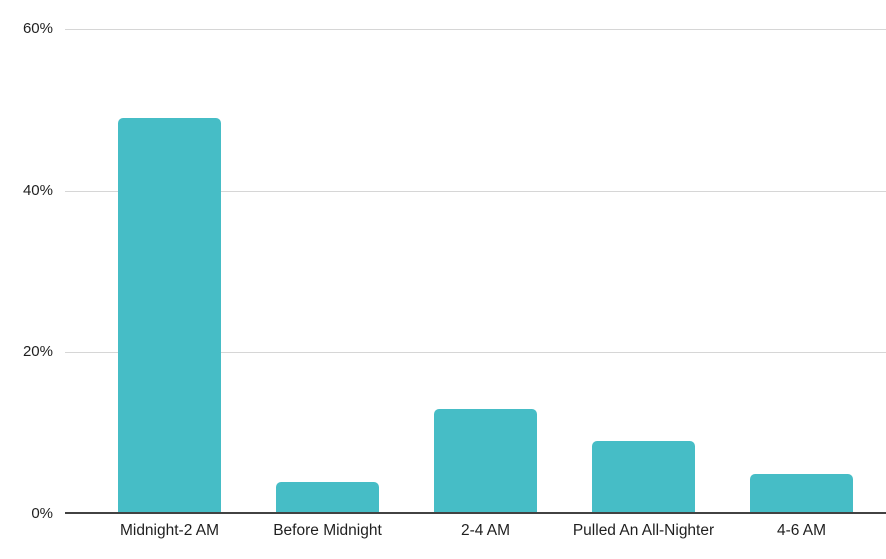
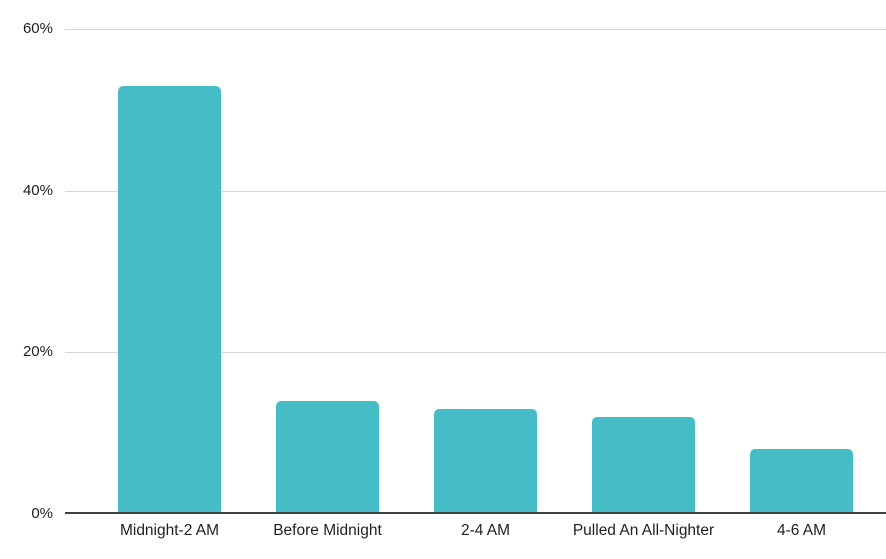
Midnight-2 AM: 49% -> 53%
Before Midnight: 4% -> 14%
Pulled An All-Nighter: 9% -> 12%
4-6 AM: 5% -> 8%
